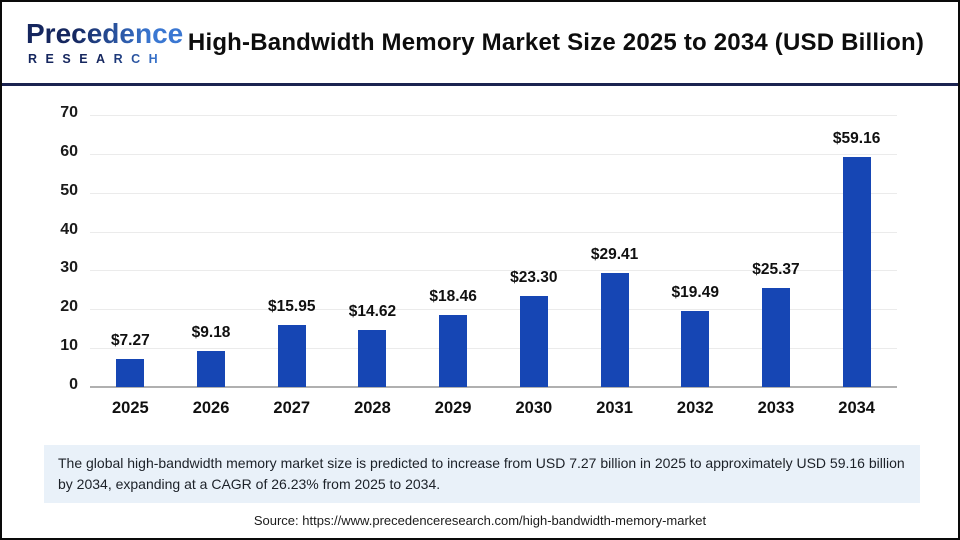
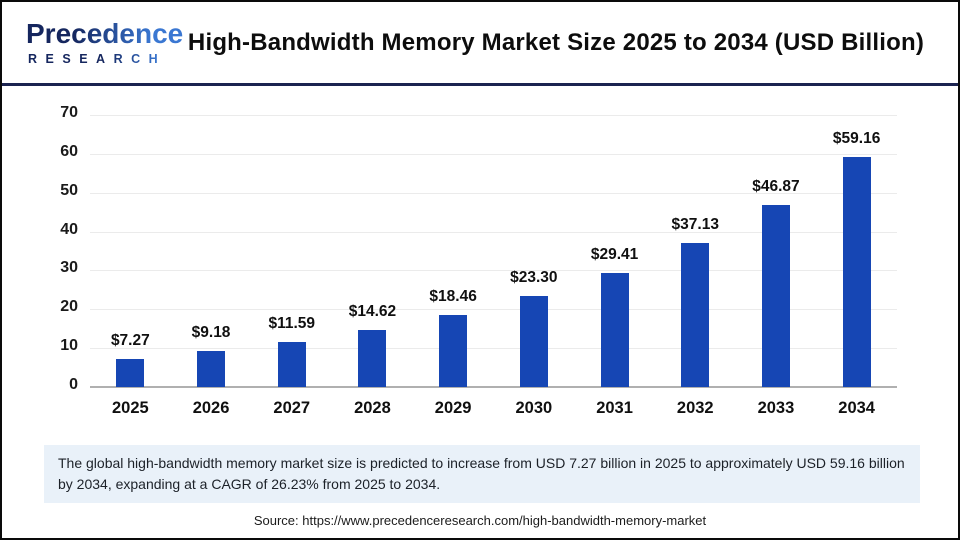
2027: $15.95 -> $11.59
2032: $19.49 -> $37.13
2033: $25.37 -> $46.87
